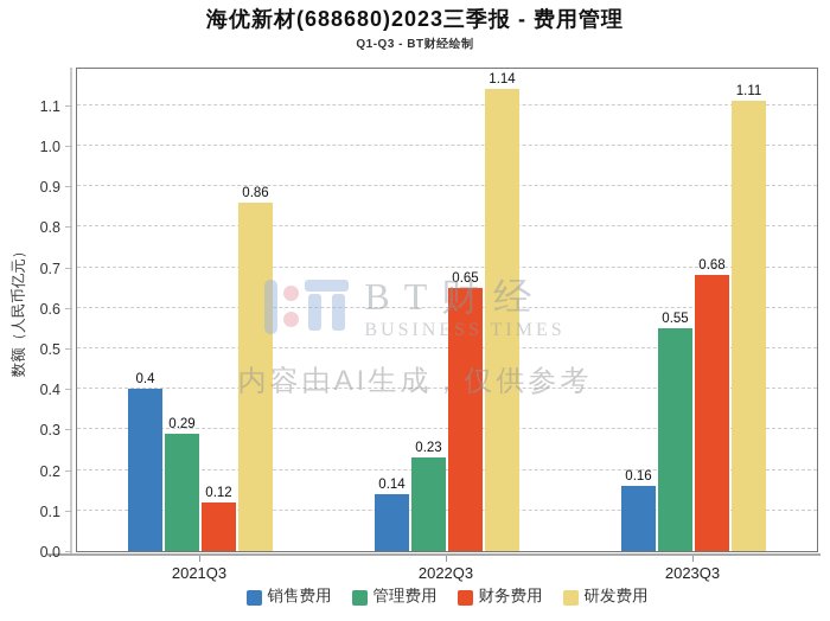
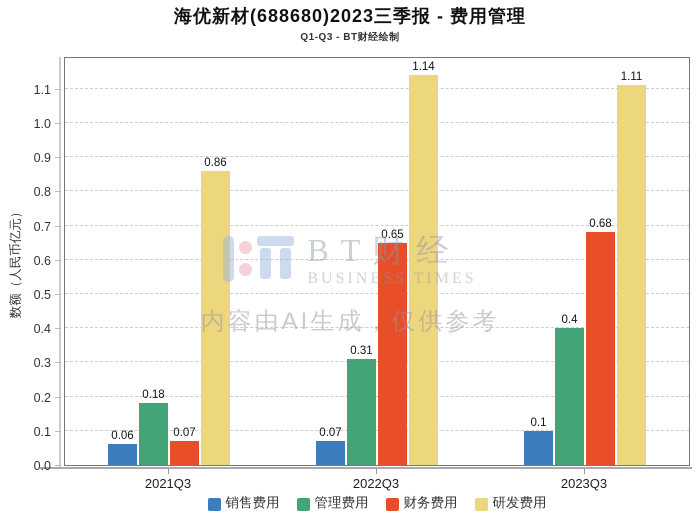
销售费用/2021Q3: 0.4 -> 0.06
管理费用/2021Q3: 0.29 -> 0.18
财务费用/2021Q3: 0.12 -> 0.07
销售费用/2022Q3: 0.14 -> 0.07
管理费用/2022Q3: 0.23 -> 0.31
销售费用/2023Q3: 0.16 -> 0.1
管理费用/2023Q3: 0.55 -> 0.4
